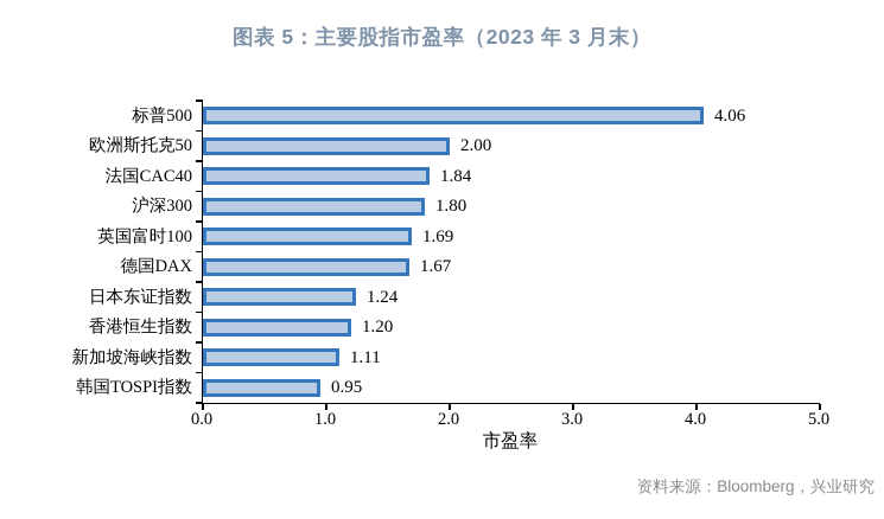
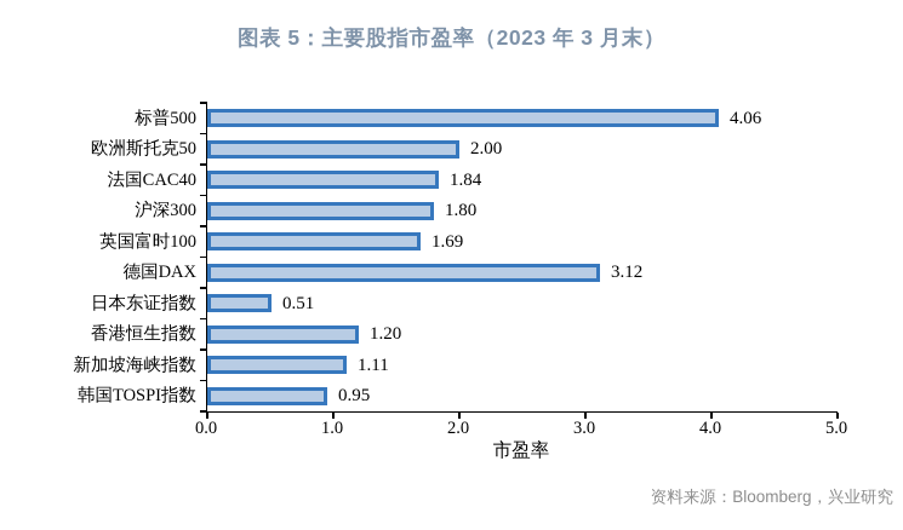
德国DAX: 1.67 -> 3.12
日本东证指数: 1.24 -> 0.51
